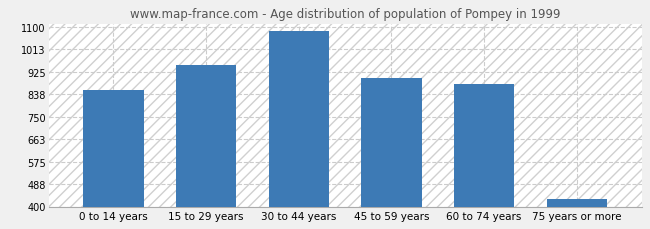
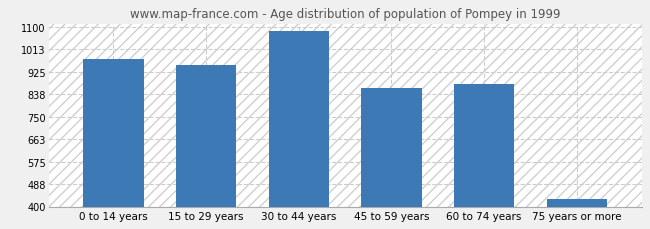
0 to 14 years: 855 -> 975
45 to 59 years: 900 -> 862
